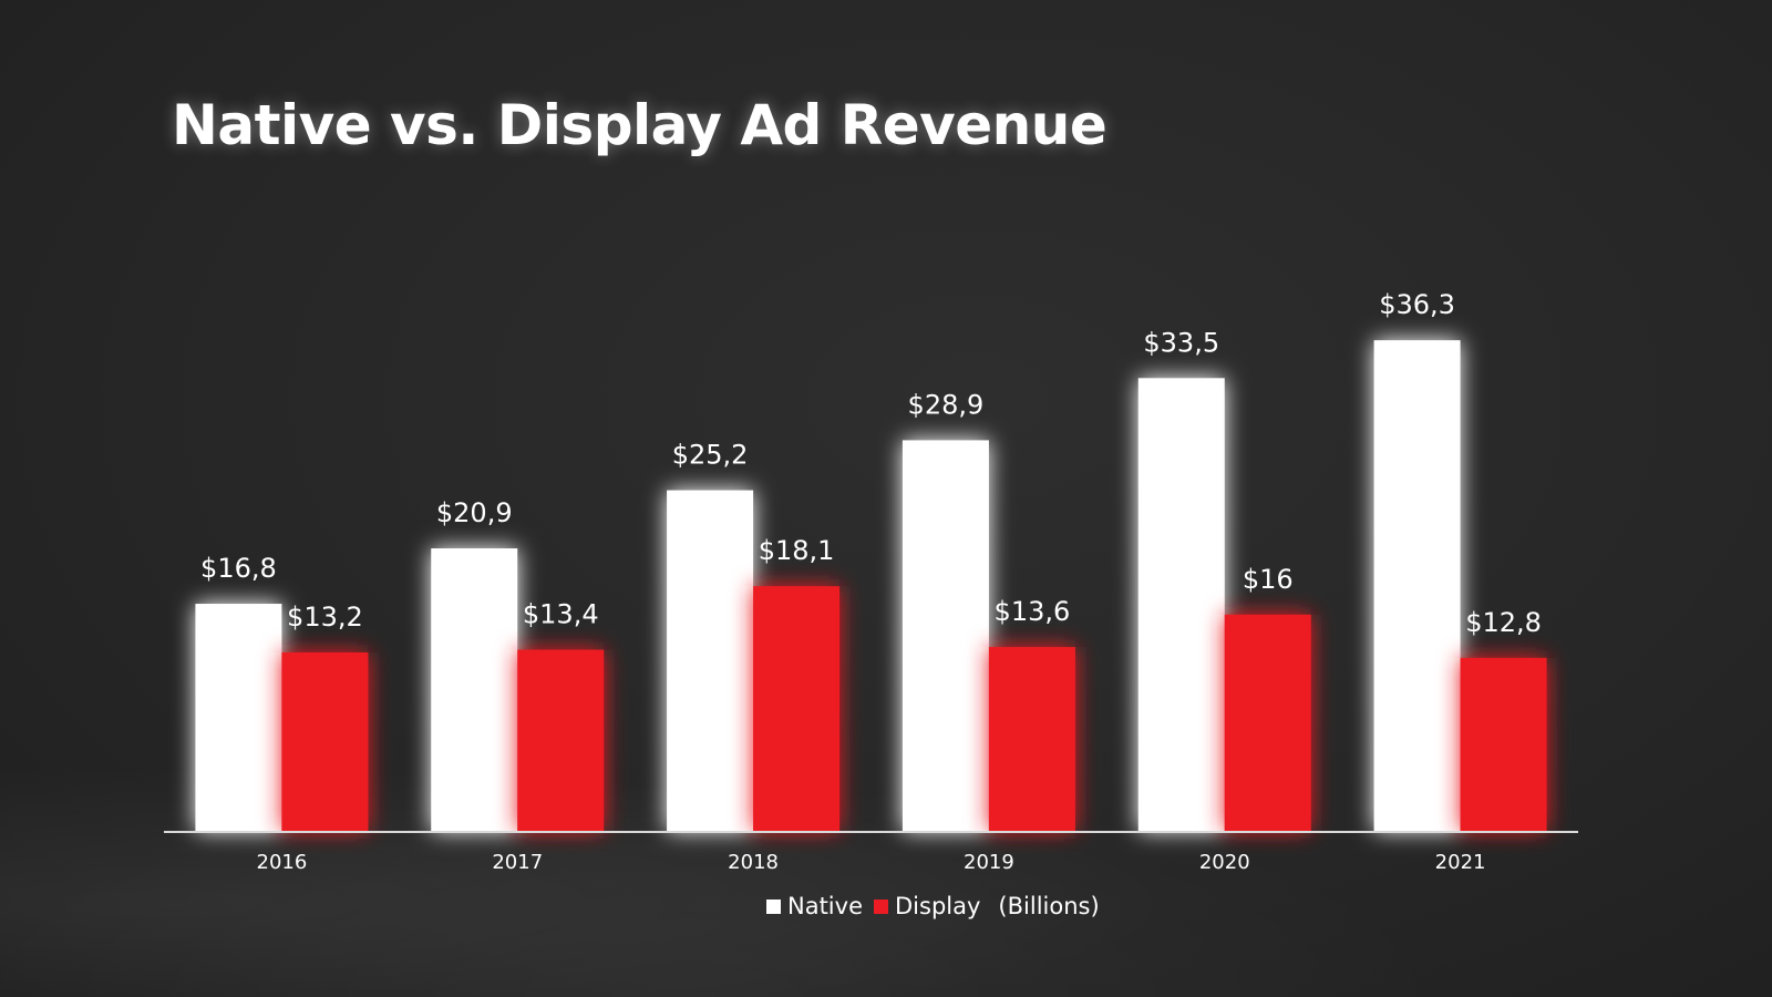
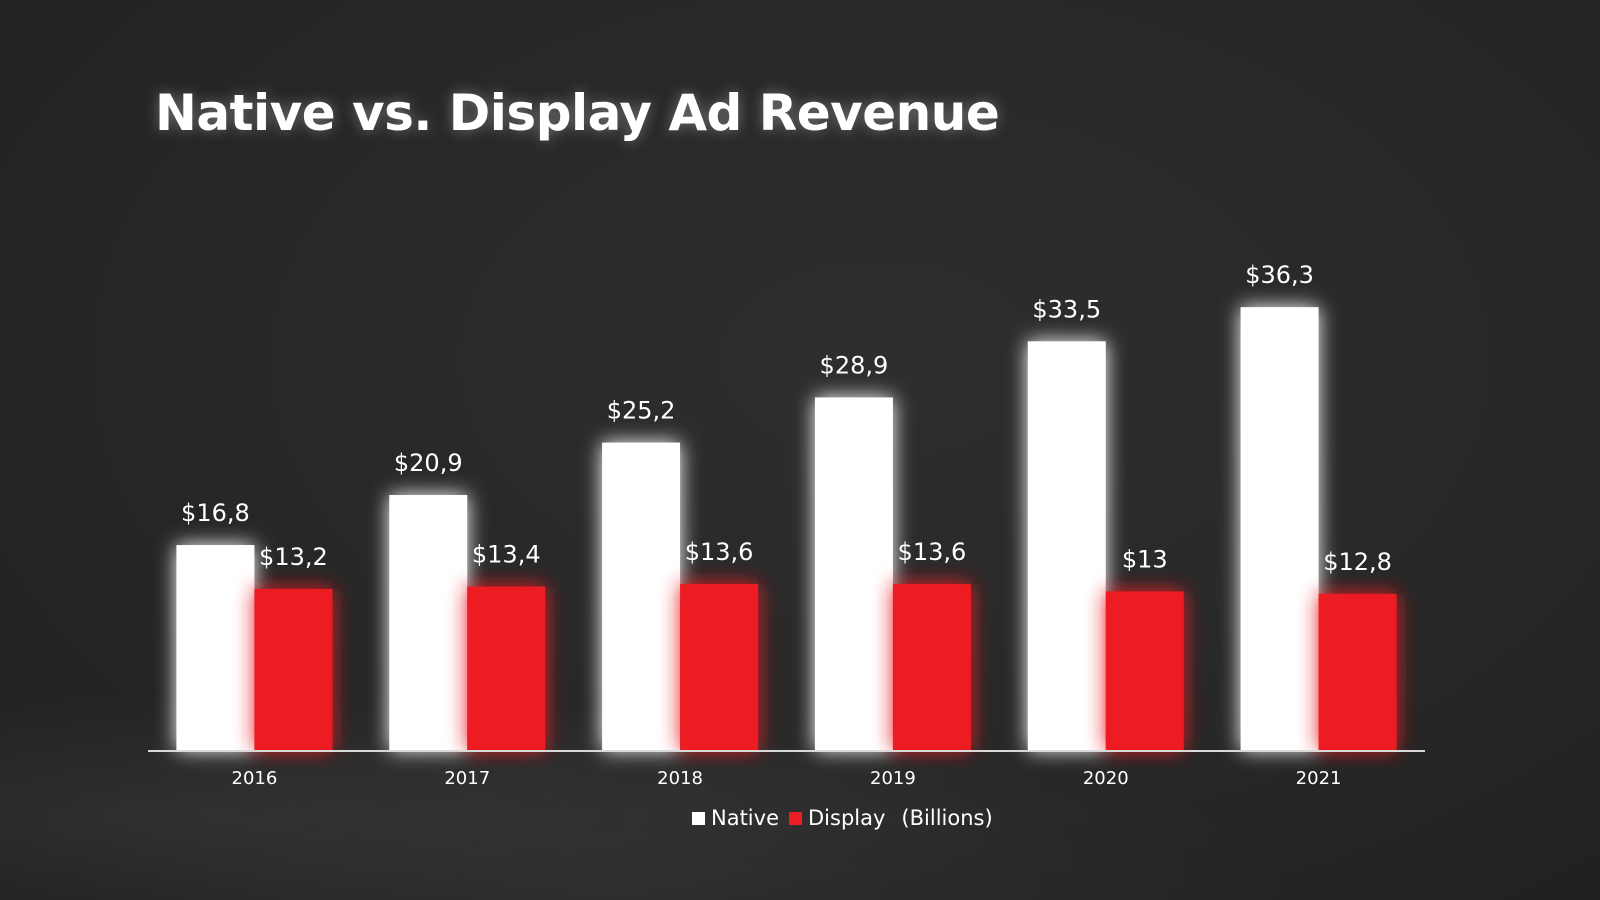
Display/2018: $18,1 -> $13,6
Display/2020: $16 -> $13
